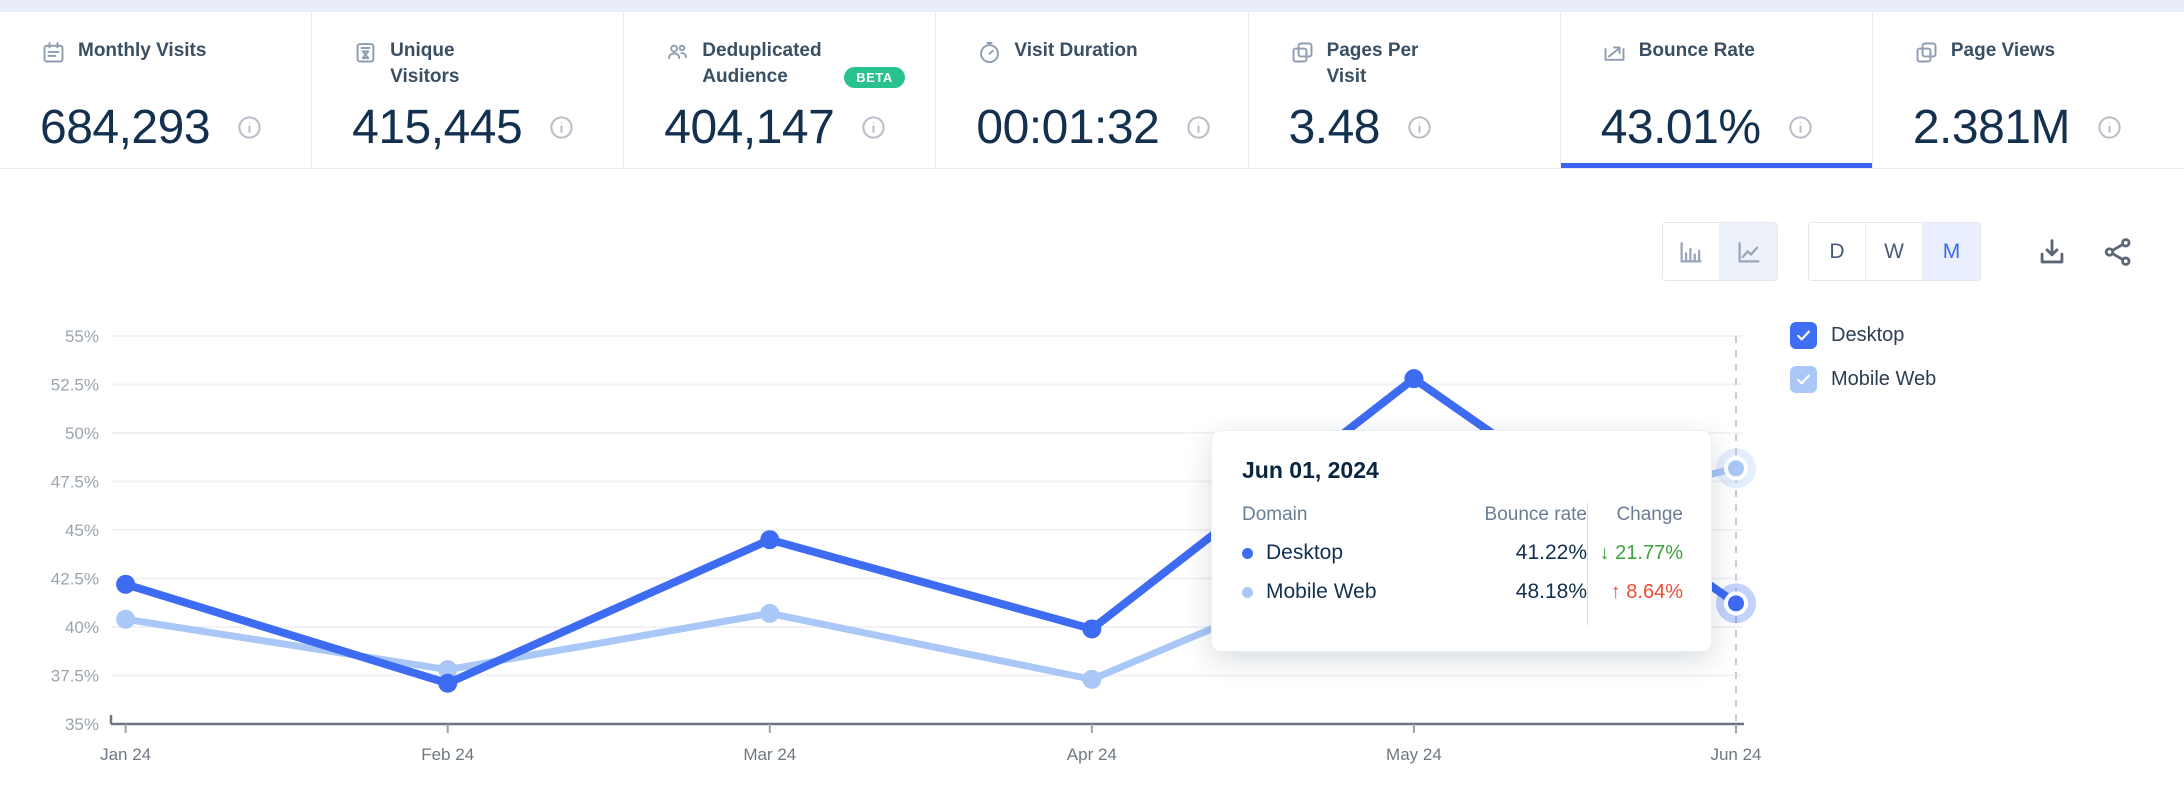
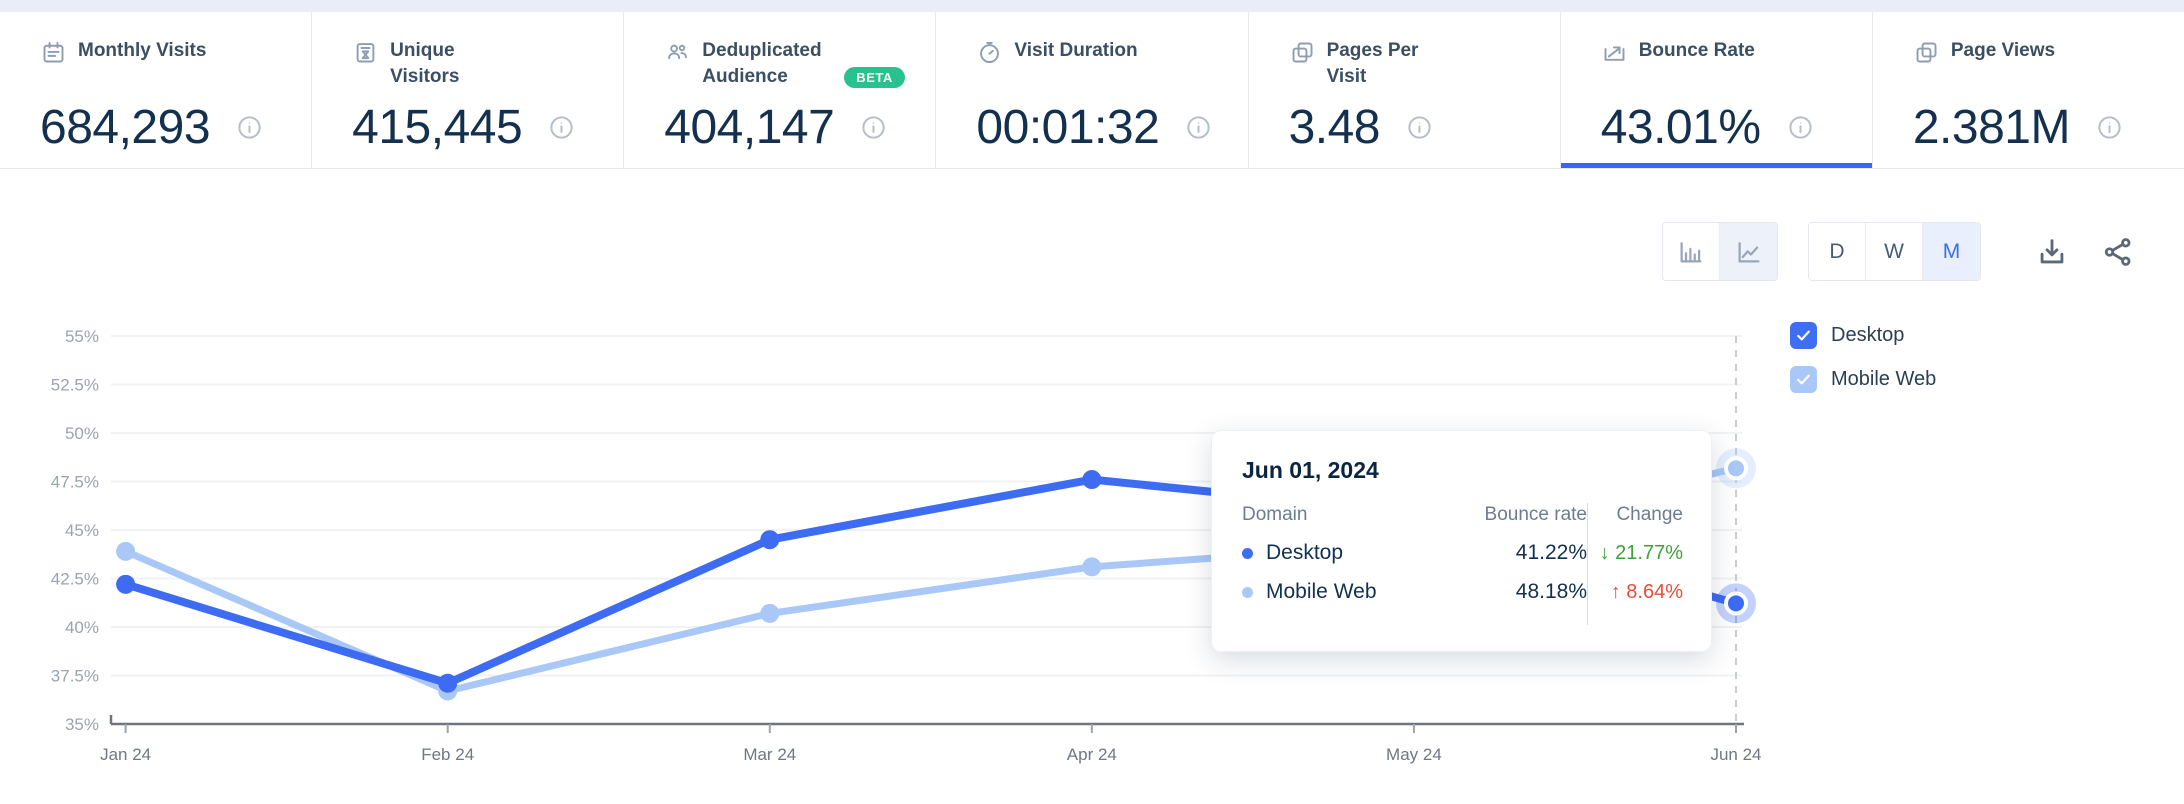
Mobile Web/Jan 24: 40.4% -> 43.9%
Mobile Web/Feb 24: 37.8% -> 36.7%
Desktop/Apr 24: 39.9% -> 47.6%
Mobile Web/Apr 24: 37.3% -> 43.1%
Desktop/May 24: 52.8% -> 45.9%
